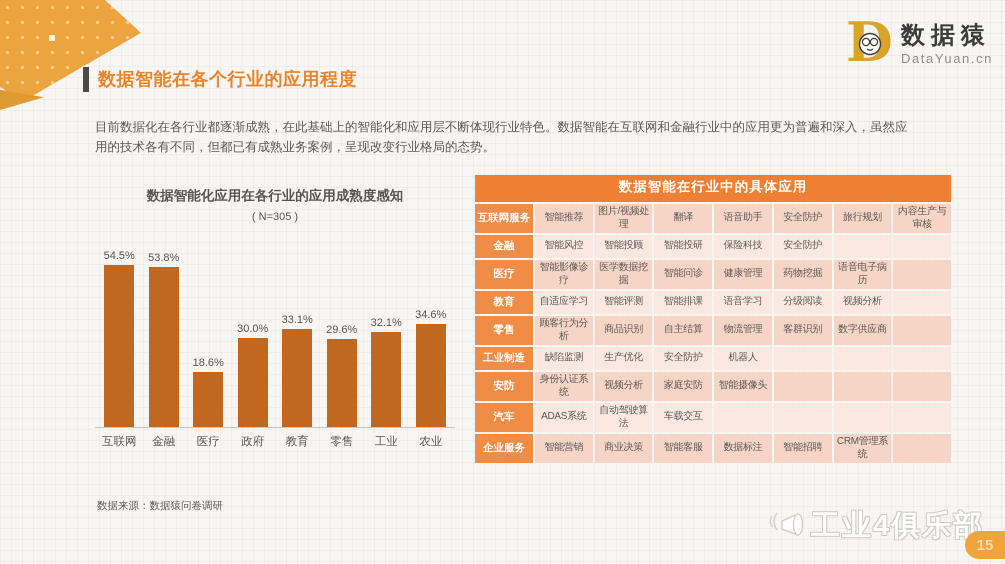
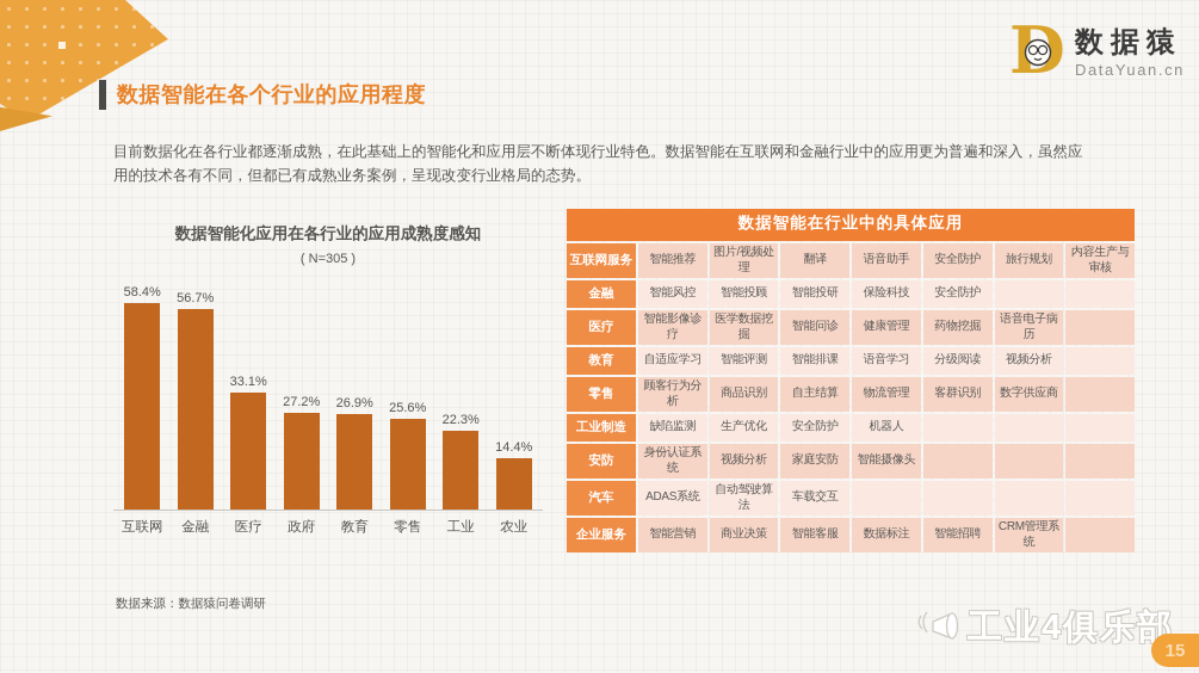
互联网: 54.5% -> 58.4%
金融: 53.8% -> 56.7%
医疗: 18.6% -> 33.1%
政府: 30.0% -> 27.2%
教育: 33.1% -> 26.9%
零售: 29.6% -> 25.6%
工业: 32.1% -> 22.3%
农业: 34.6% -> 14.4%
